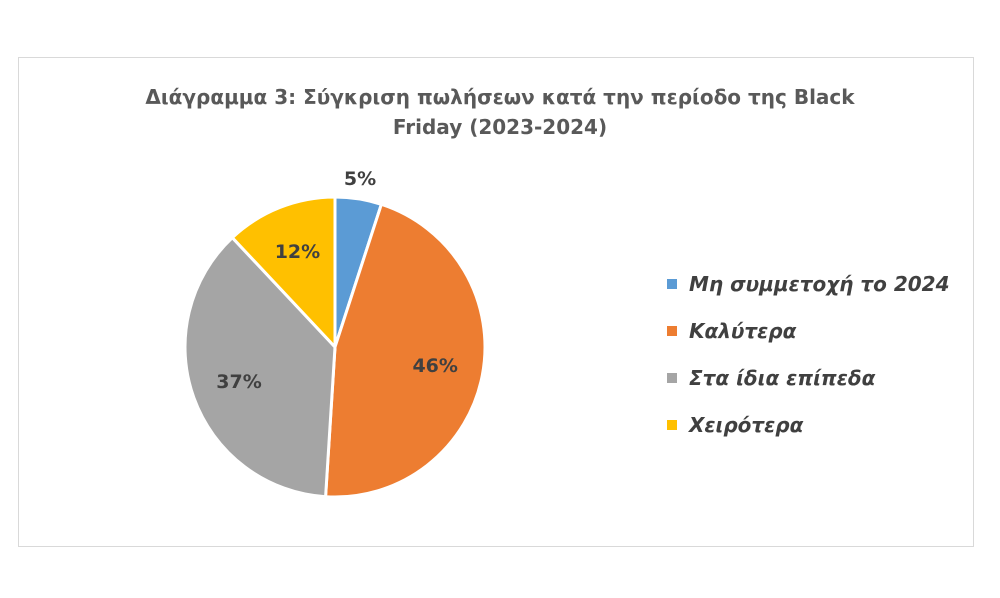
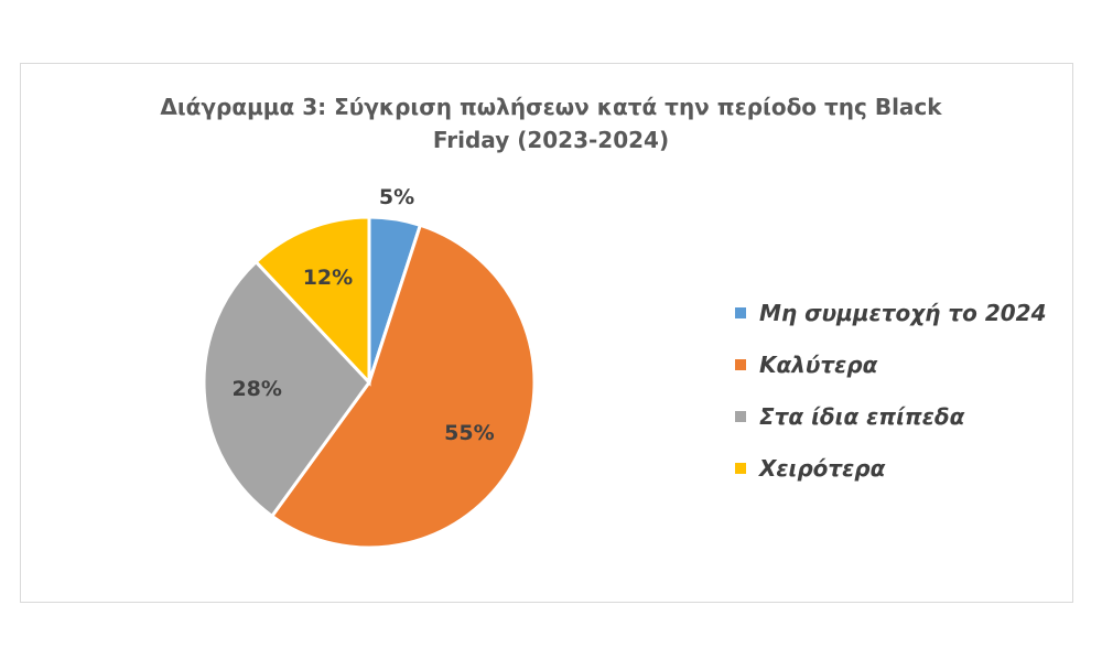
Καλύτερα: 46% -> 55%
Στα ίδια επίπεδα: 37% -> 28%
